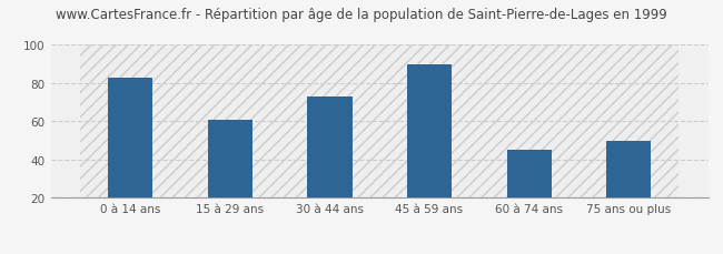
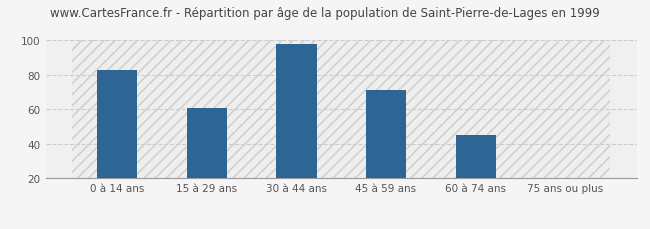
30 à 44 ans: 73 -> 98
45 à 59 ans: 90 -> 71
75 ans ou plus: 50 -> 20
